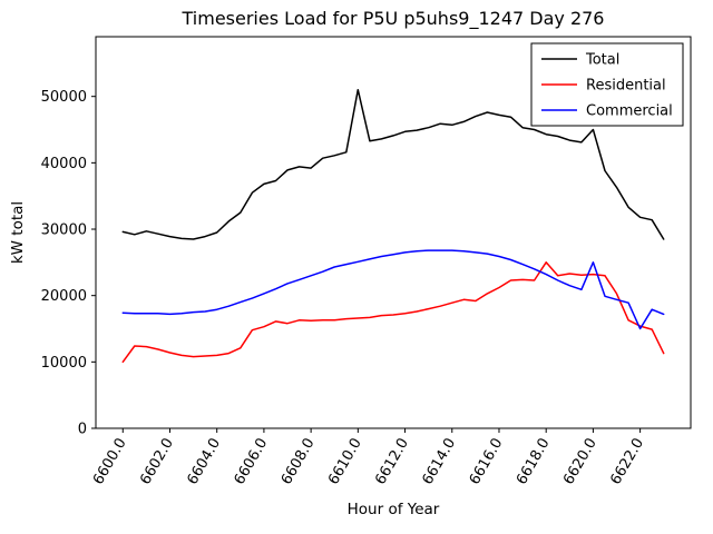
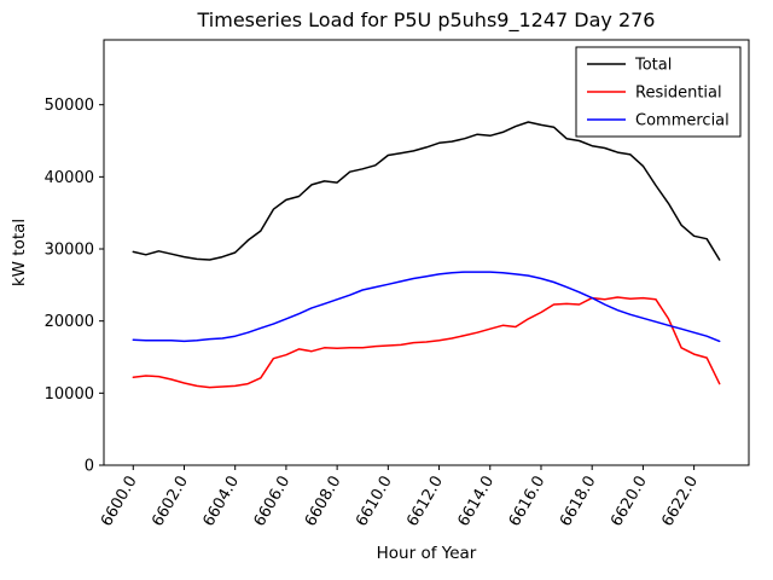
Residential/6600.0: 10000 -> 12000
Total/6610.0: 51000 -> 43000
Residential/6618.0: 25000 -> 23000
Total/6620.0: 45000 -> 42000
Commercial/6620.0: 25000 -> 20000
Commercial/6622.0: 15000 -> 18000
